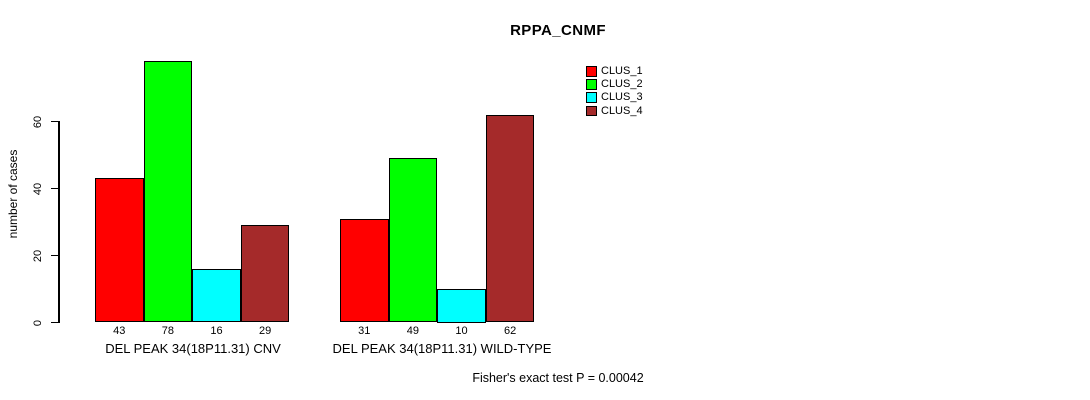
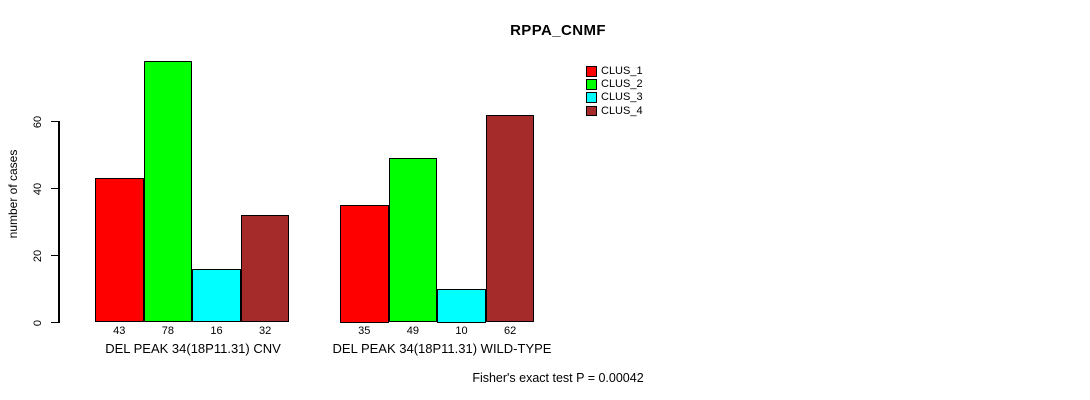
CLUS_4/DEL PEAK 34(18P11.31) CNV: 29 -> 32
CLUS_1/DEL PEAK 34(18P11.31) WILD-TYPE: 31 -> 35
